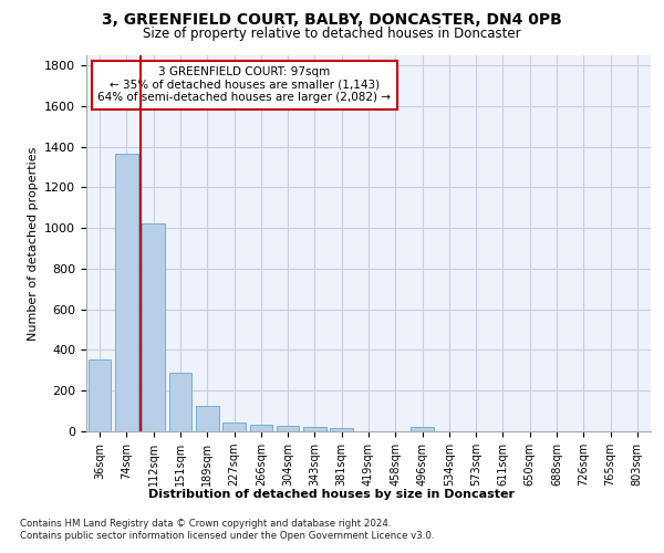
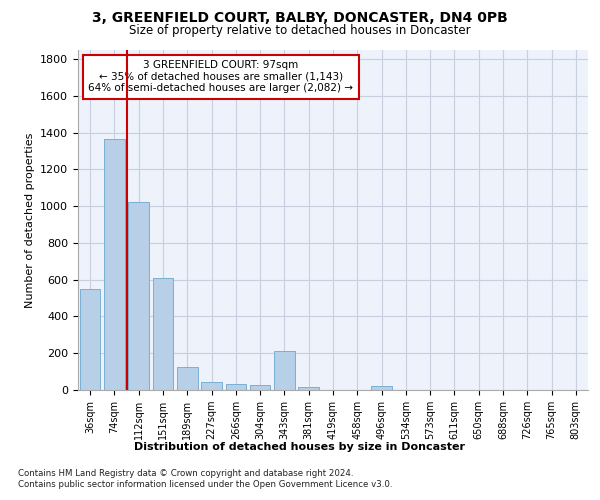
36sqm: 360 -> 550
151sqm: 290 -> 610
343sqm: 20 -> 210
